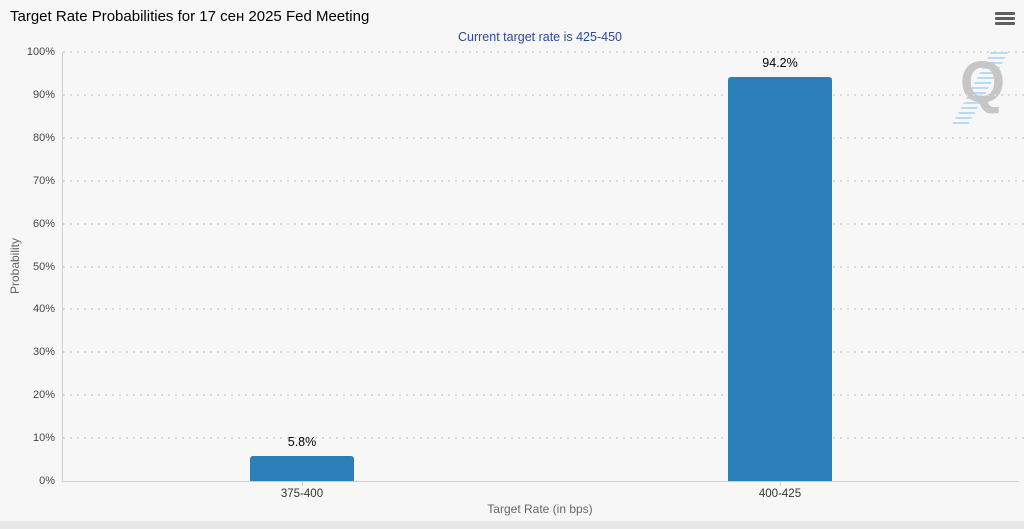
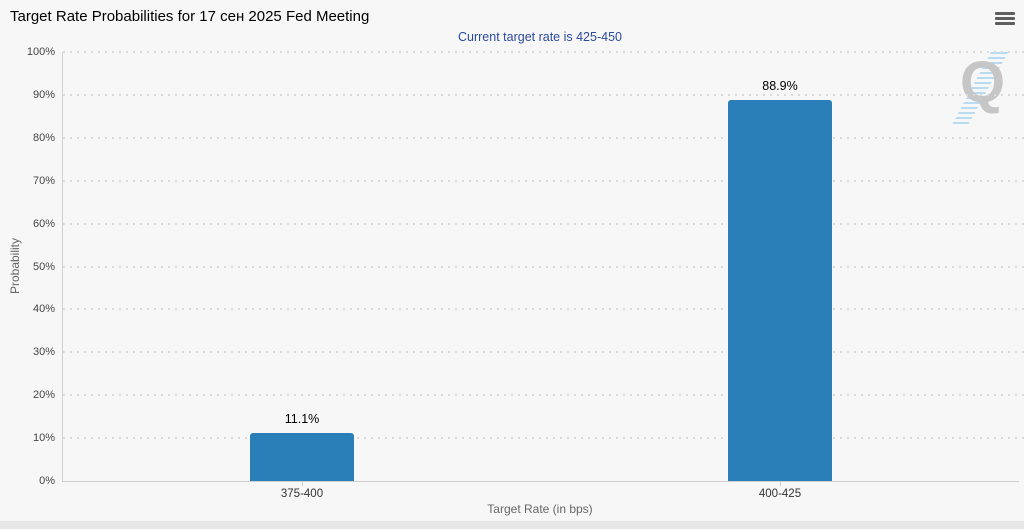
375-400: 5.8% -> 11.1%
400-425: 94.2% -> 88.9%
